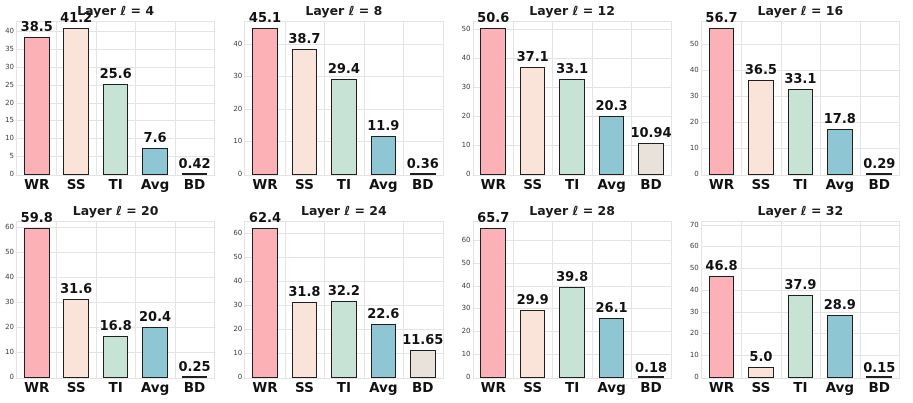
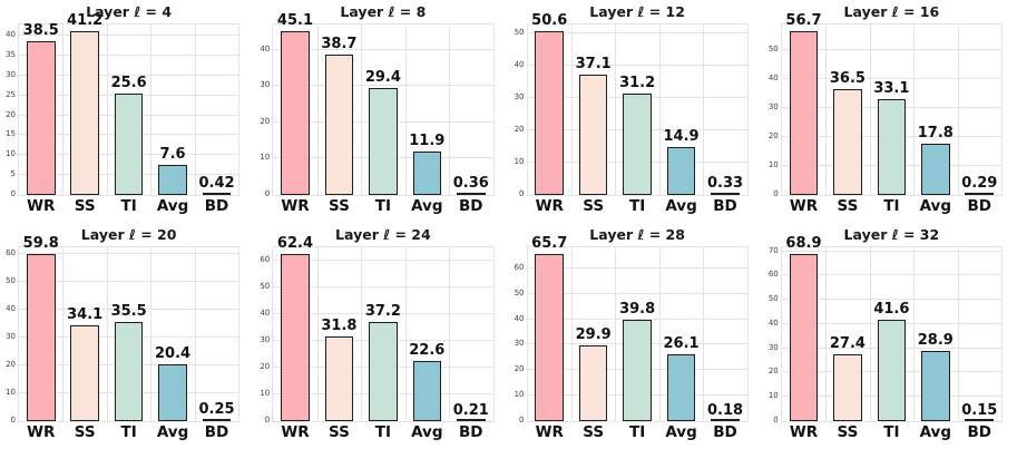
Layer ℓ = 12/TI: 33.1 -> 31.2
Layer ℓ = 12/Avg: 20.3 -> 14.9
Layer ℓ = 12/BD: 10.94 -> 0.33
Layer ℓ = 20/SS: 31.6 -> 34.1
Layer ℓ = 20/TI: 16.8 -> 35.5
Layer ℓ = 24/TI: 32.2 -> 37.2
Layer ℓ = 24/BD: 11.65 -> 0.21
Layer ℓ = 32/WR: 46.8 -> 68.9
Layer ℓ = 32/SS: 5.0 -> 27.4
Layer ℓ = 32/TI: 37.9 -> 41.6
